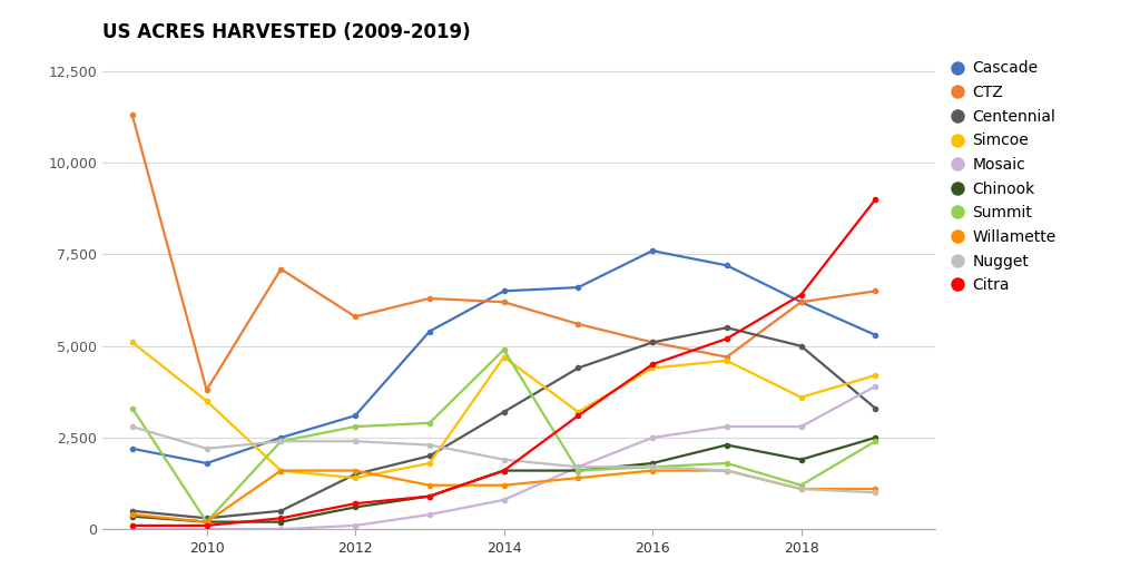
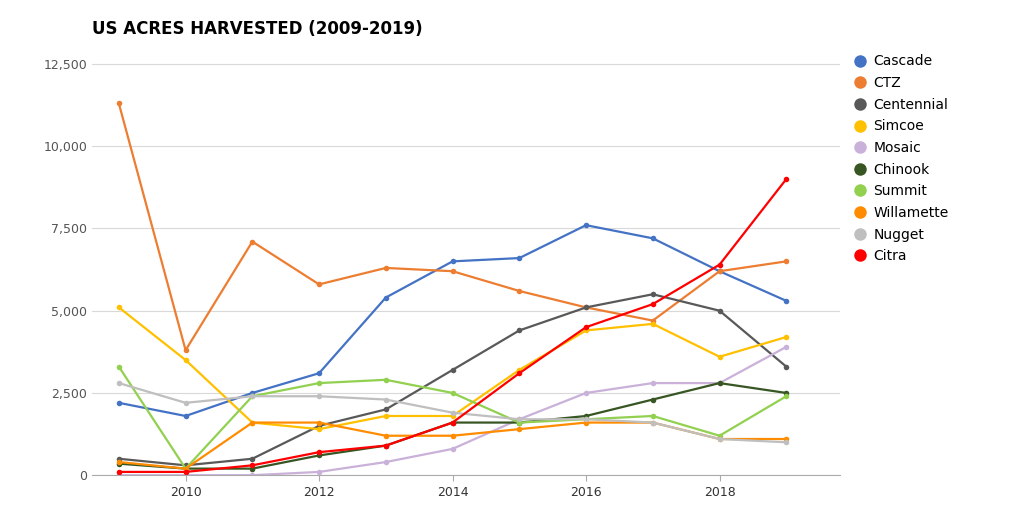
Simcoe/2014: 4,700 -> 1,800
Summit/2014: 4,900 -> 2,500
Chinook/2018: 1,900 -> 2,800
